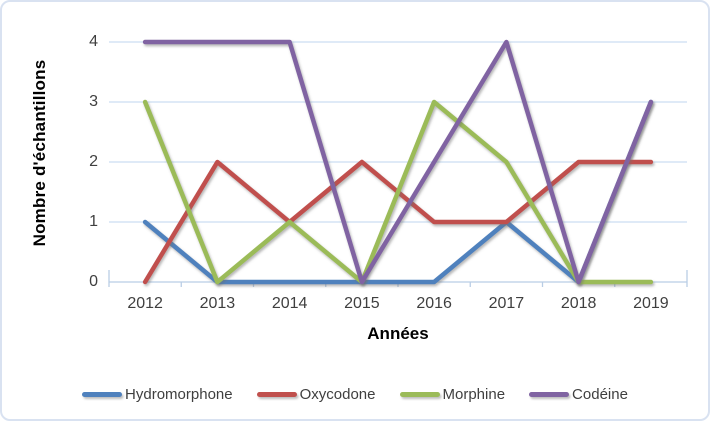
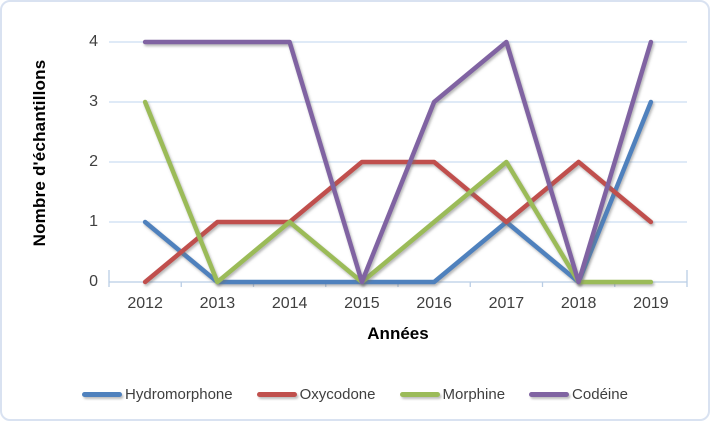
Oxycodone/2013: 2 -> 1
Oxycodone/2016: 1 -> 2
Morphine/2016: 3 -> 1
Codéine/2016: 2 -> 3
Oxycodone/2019: 2 -> 1
Codéine/2019: 3 -> 4
